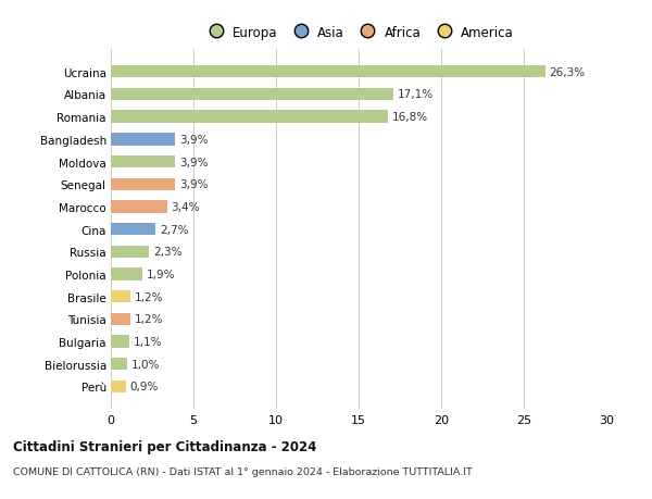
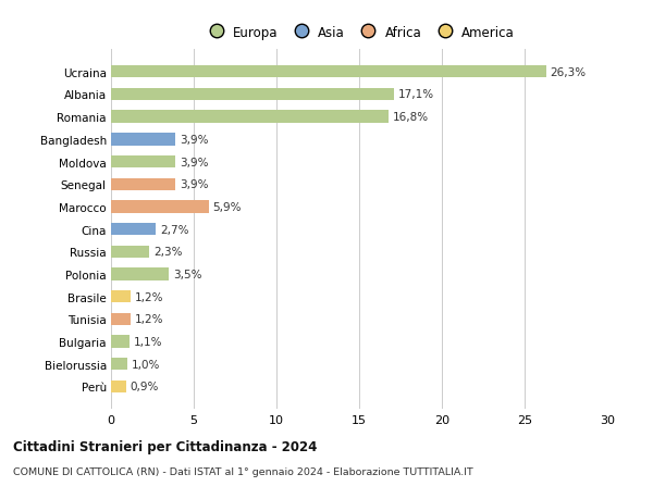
Marocco: 3,4% -> 5,9%
Polonia: 1,9% -> 3,5%
